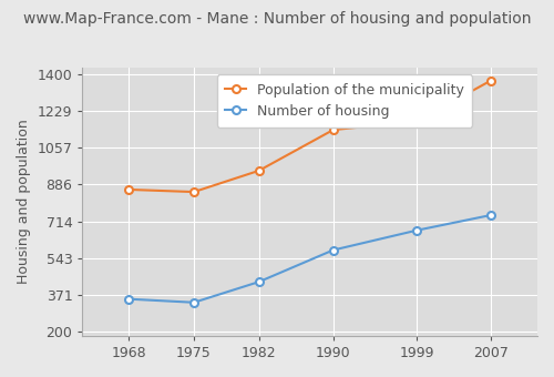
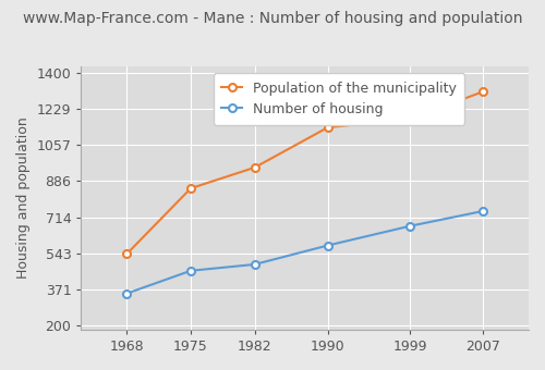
Population of the municipality/1968: 860 -> 540
Number of housing/1975: 340 -> 460
Number of housing/1982: 430 -> 490
Population of the municipality/2007: 1370 -> 1310
